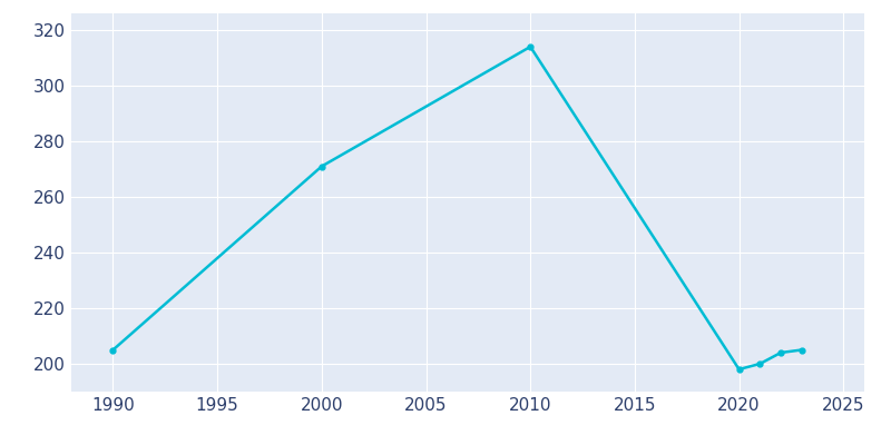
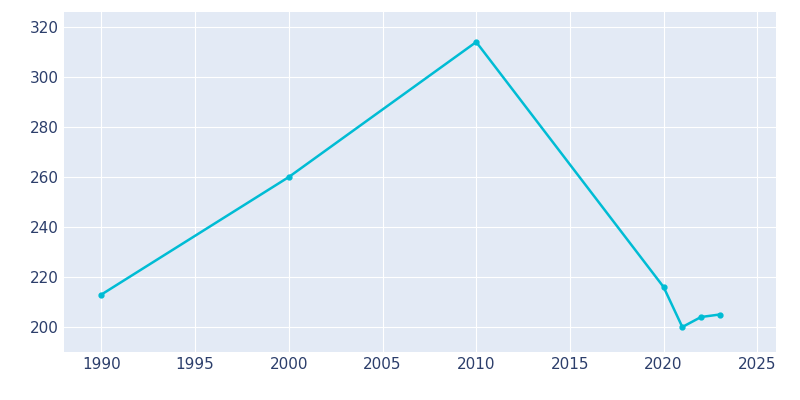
1990: 205 -> 213
2000: 271 -> 260
2020: 198 -> 216
